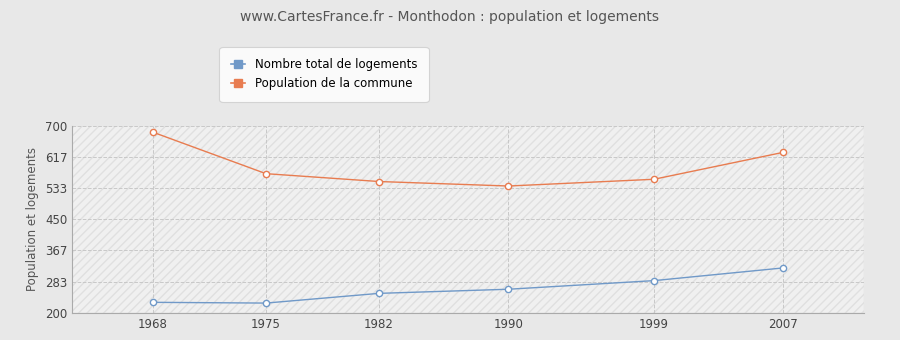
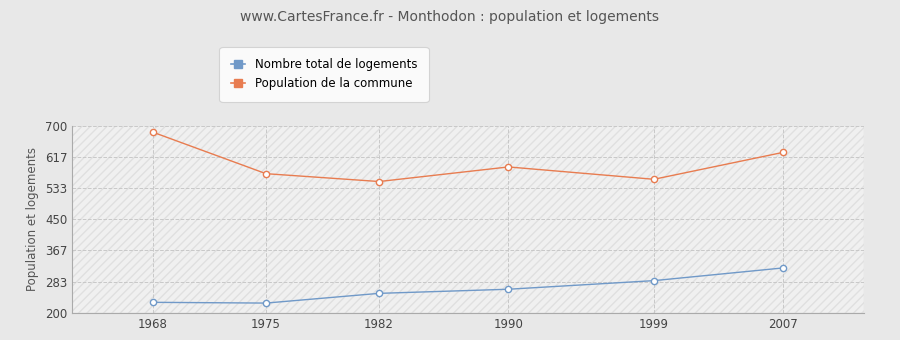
Population de la commune/1990: 539 -> 590
